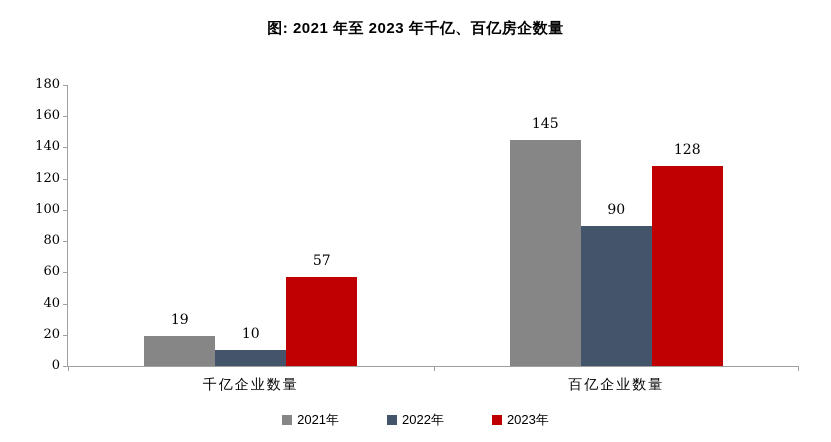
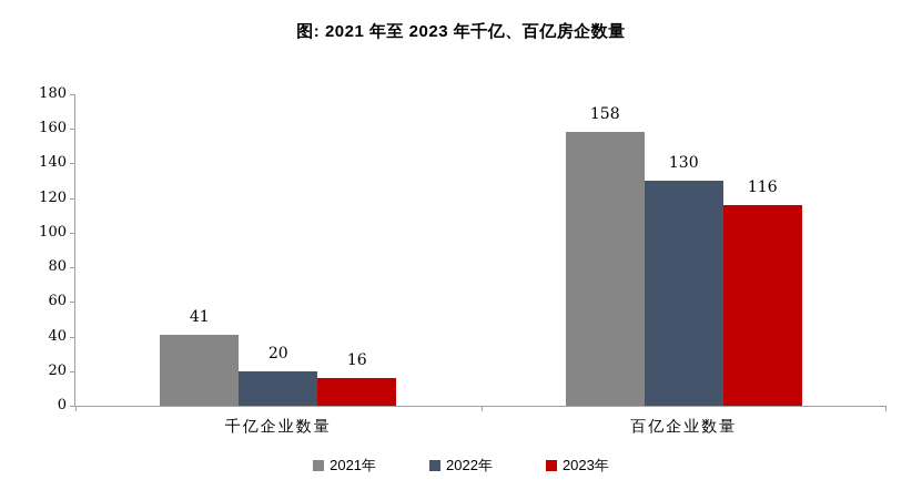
2021年/千亿企业数量: 19 -> 41
2022年/千亿企业数量: 10 -> 20
2023年/千亿企业数量: 57 -> 16
2021年/百亿企业数量: 145 -> 158
2022年/百亿企业数量: 90 -> 130
2023年/百亿企业数量: 128 -> 116
